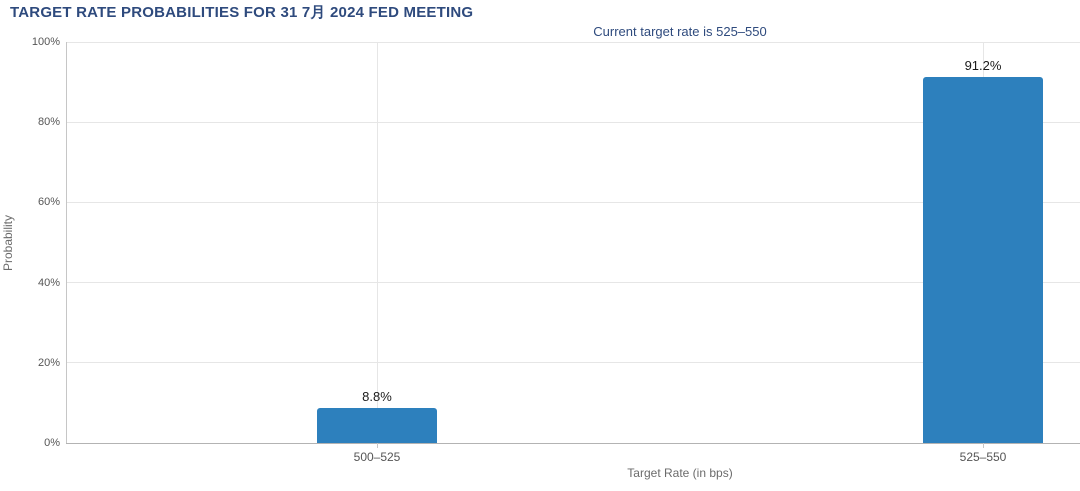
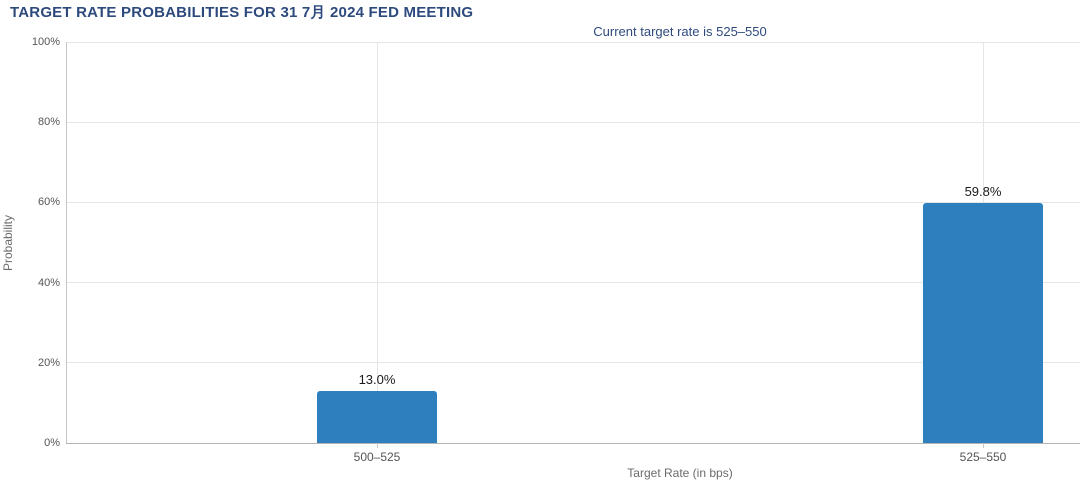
500–525: 8.8% -> 13.0%
525–550: 91.2% -> 59.8%
